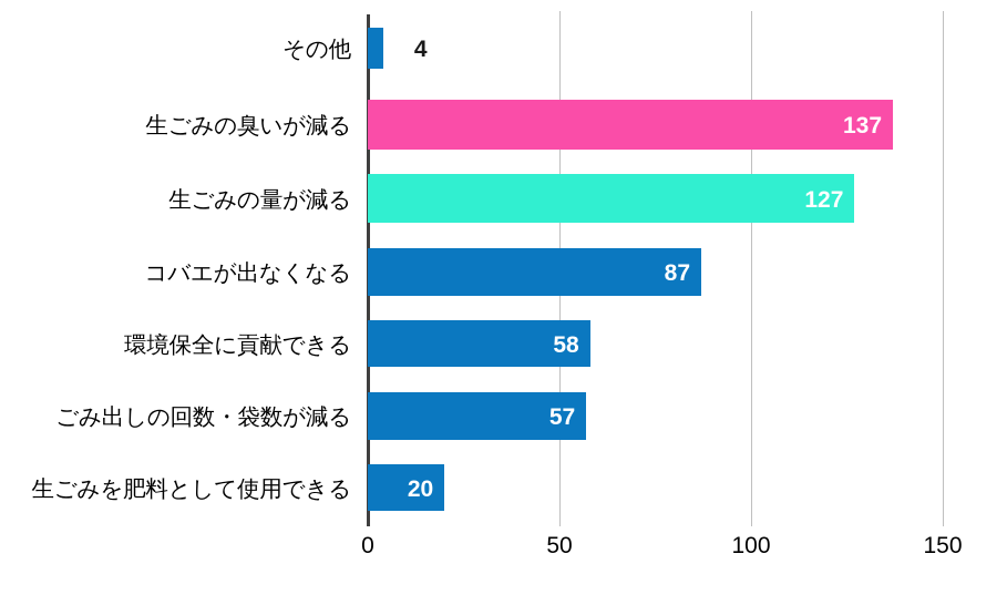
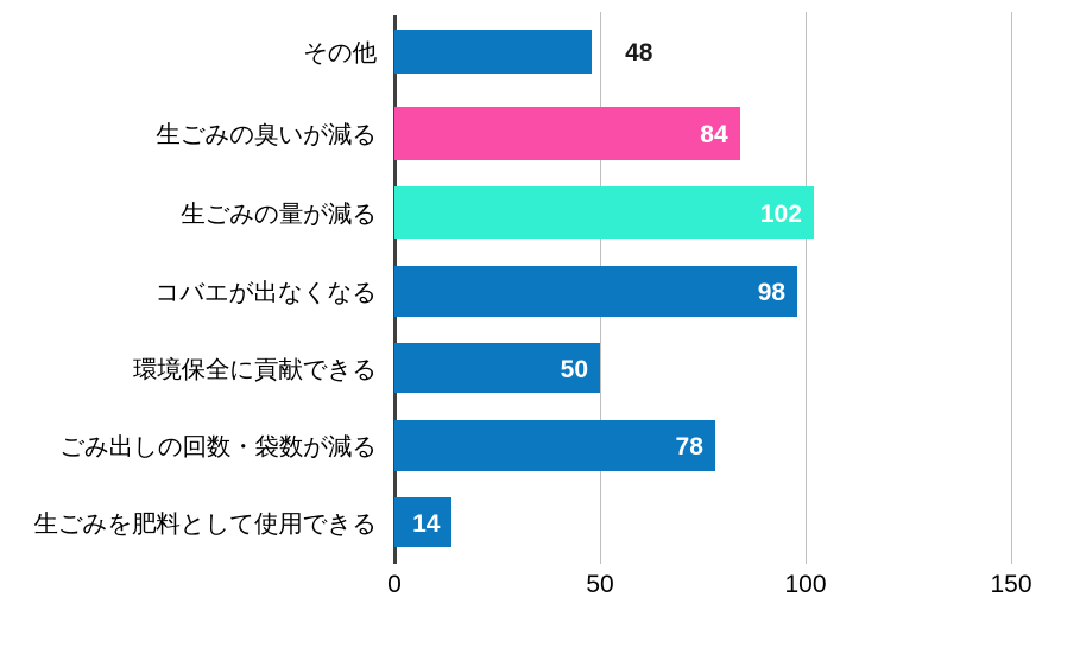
その他: 4 -> 48
生ごみの臭いが減る: 137 -> 84
生ごみの量が減る: 127 -> 102
コバエが出なくなる: 87 -> 98
環境保全に貢献できる: 58 -> 50
ごみ出しの回数・袋数が減る: 57 -> 78
生ごみを肥料として使用できる: 20 -> 14
